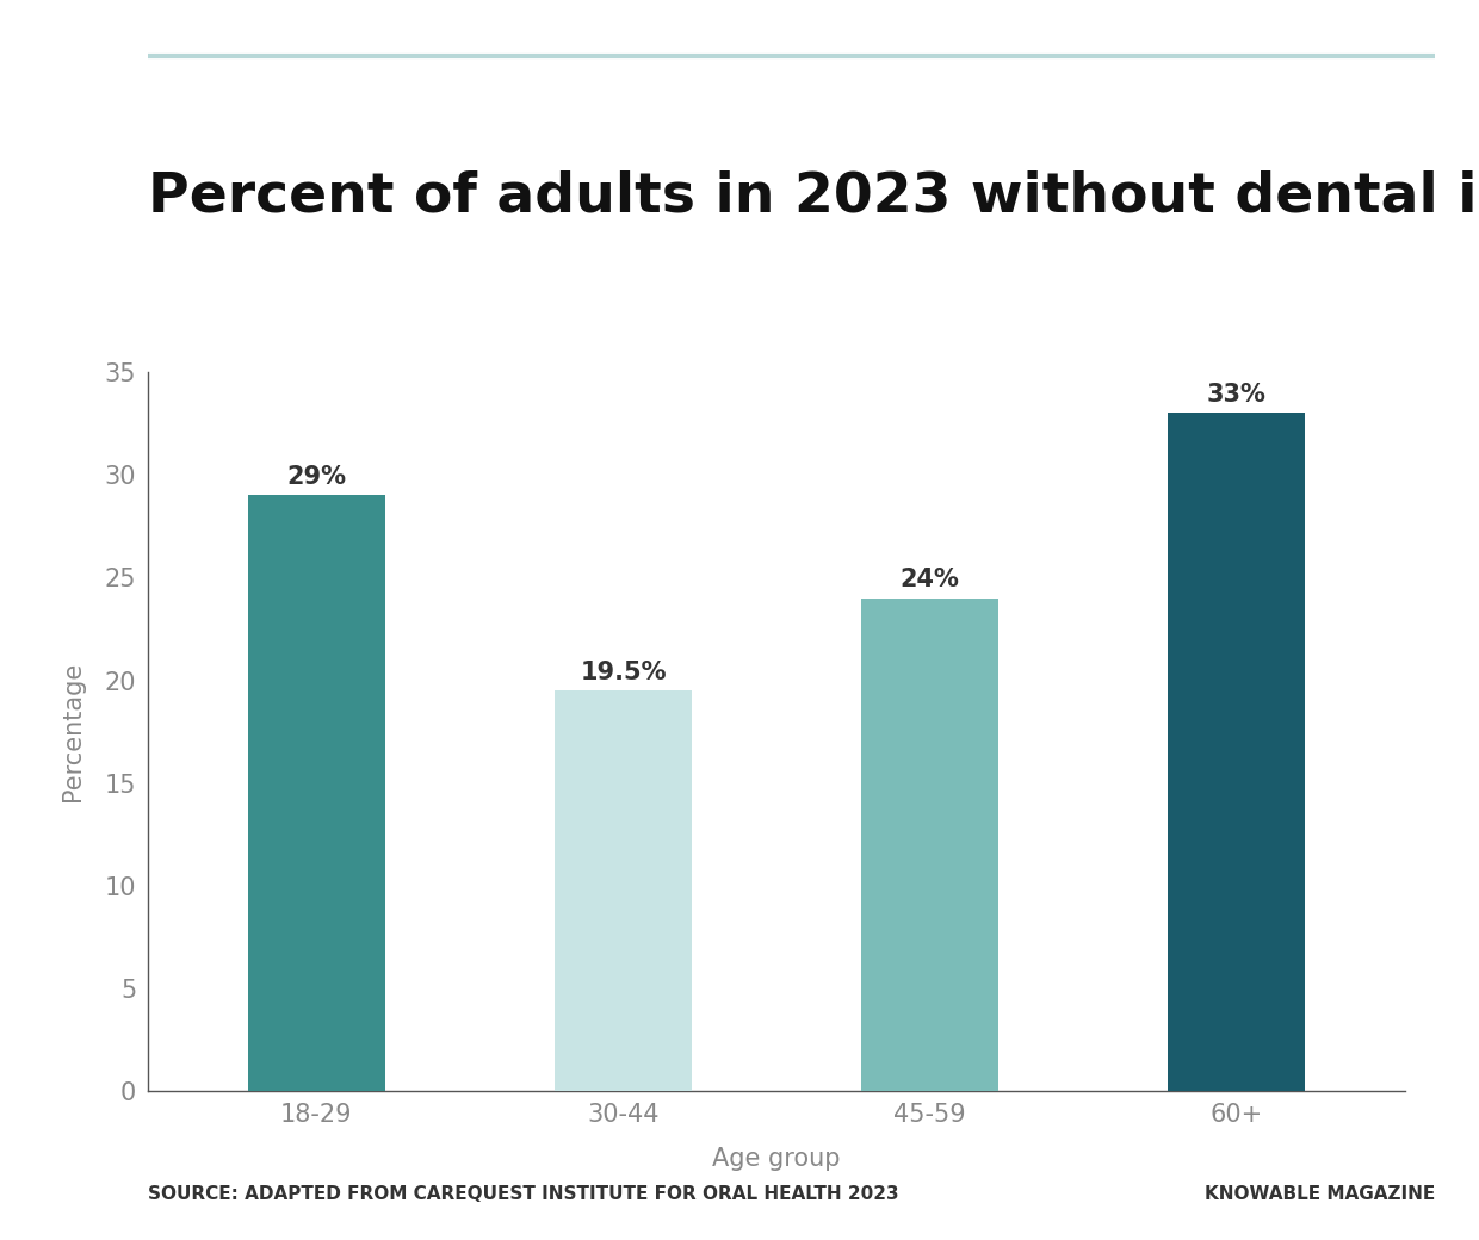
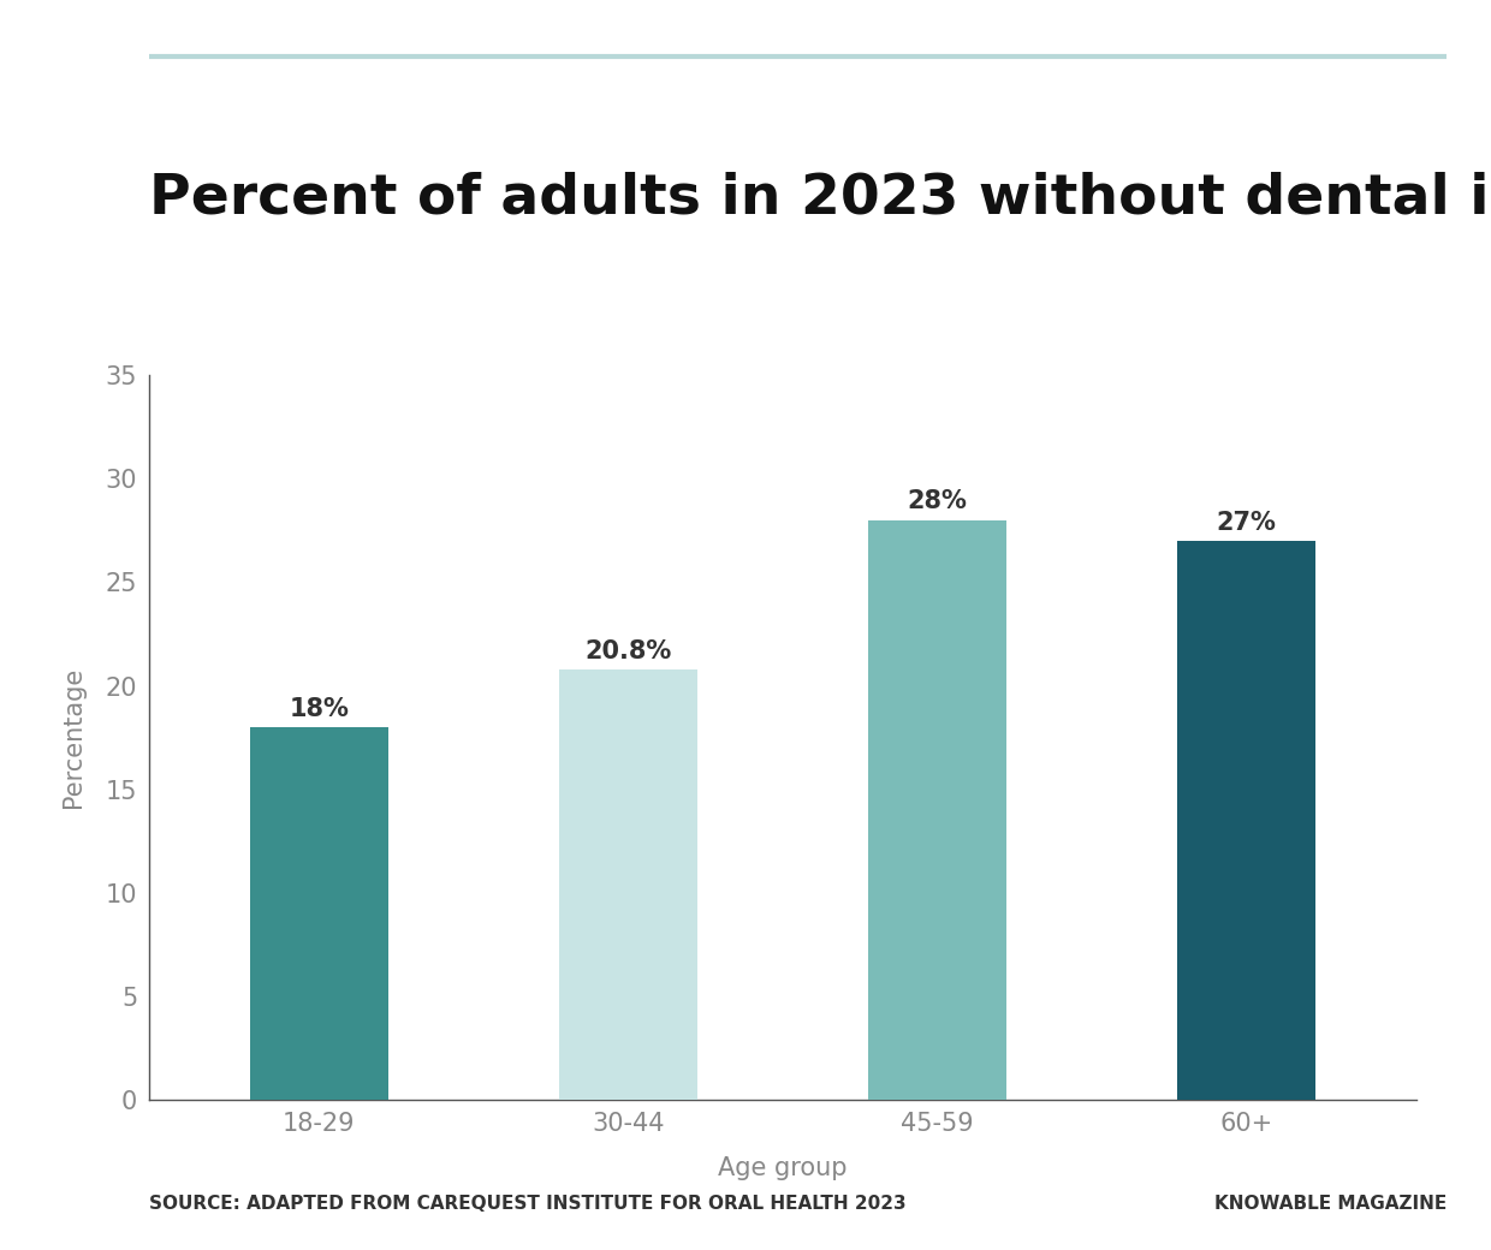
18-29: 29% -> 18%
30-44: 19.5% -> 20.8%
45-59: 24% -> 28%
60+: 33% -> 27%
